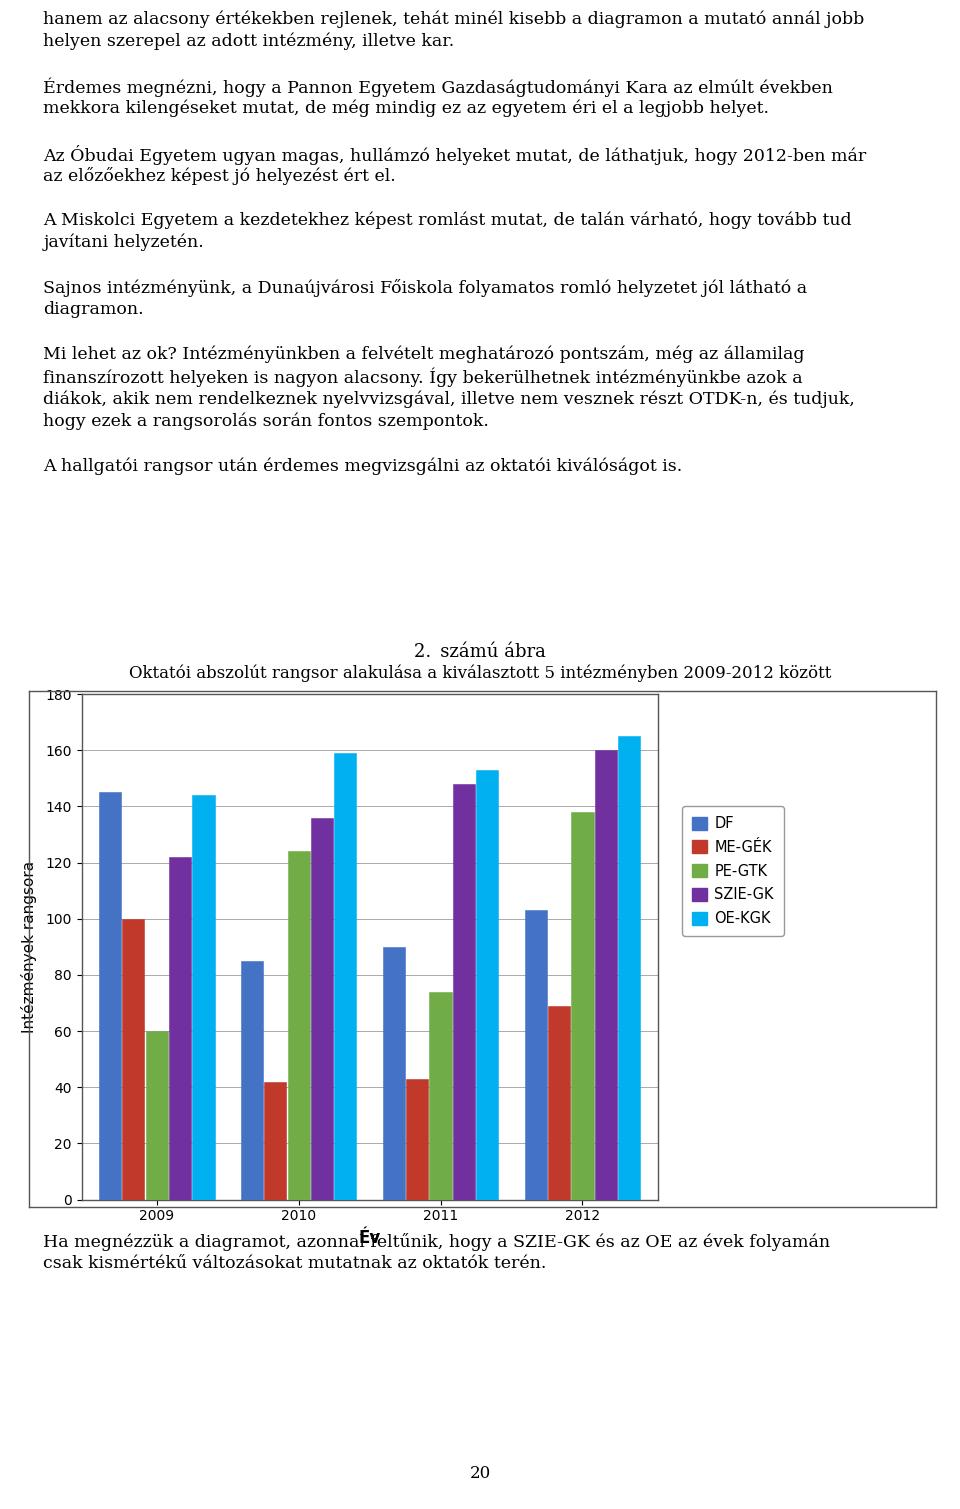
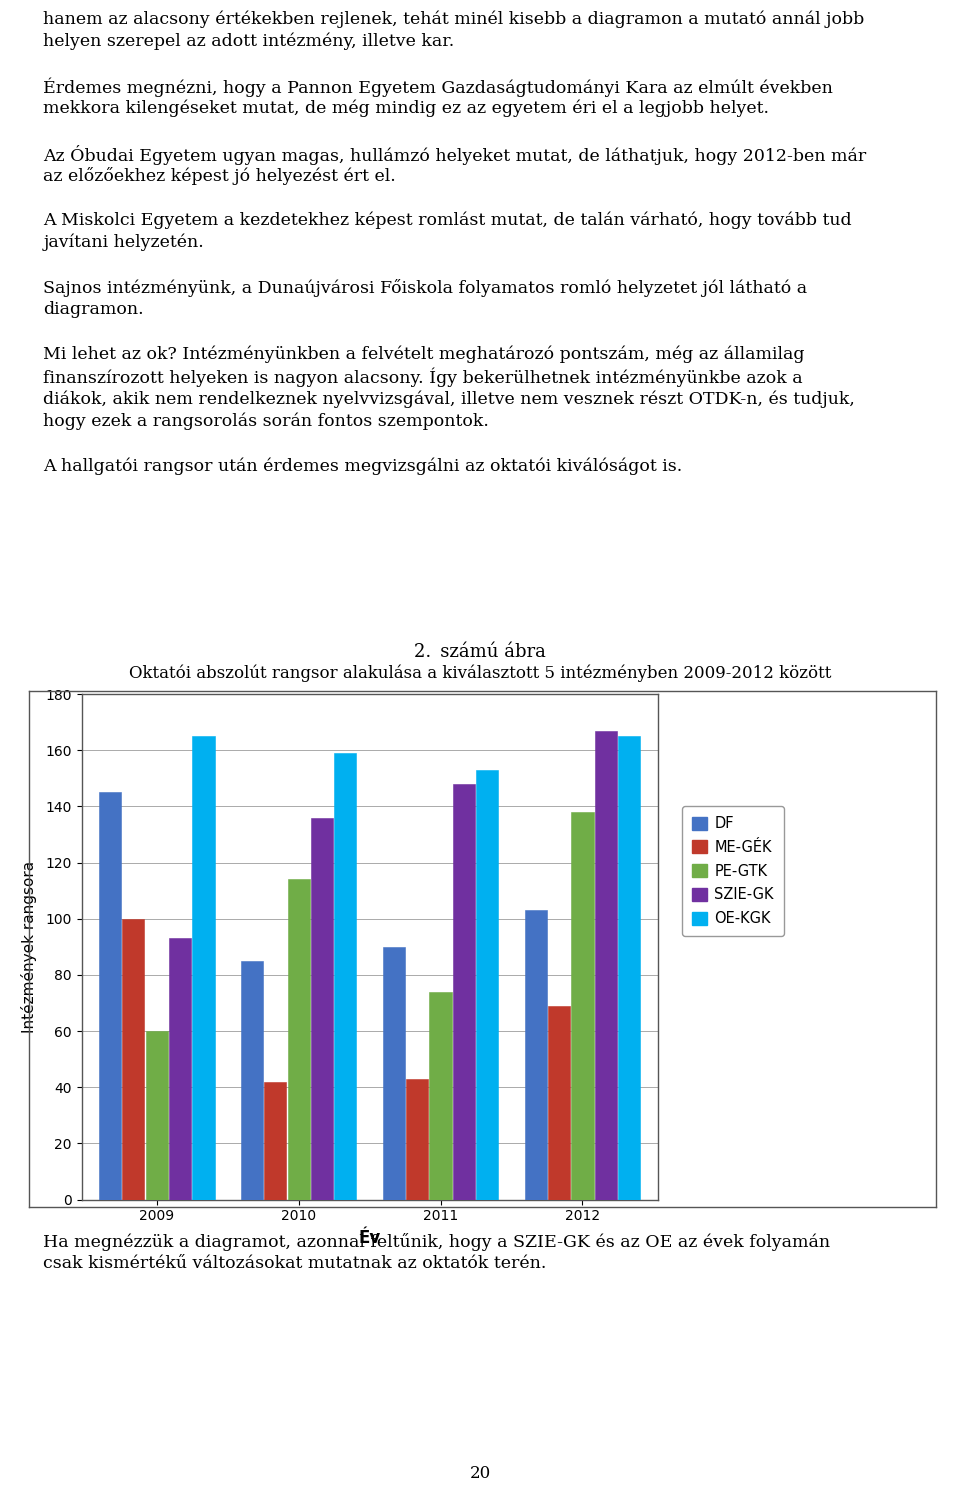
SZIE-GK/2009: 122 -> 93
OE-KGK/2009: 144 -> 165
PE-GTK/2010: 124 -> 114
SZIE-GK/2012: 160 -> 167
